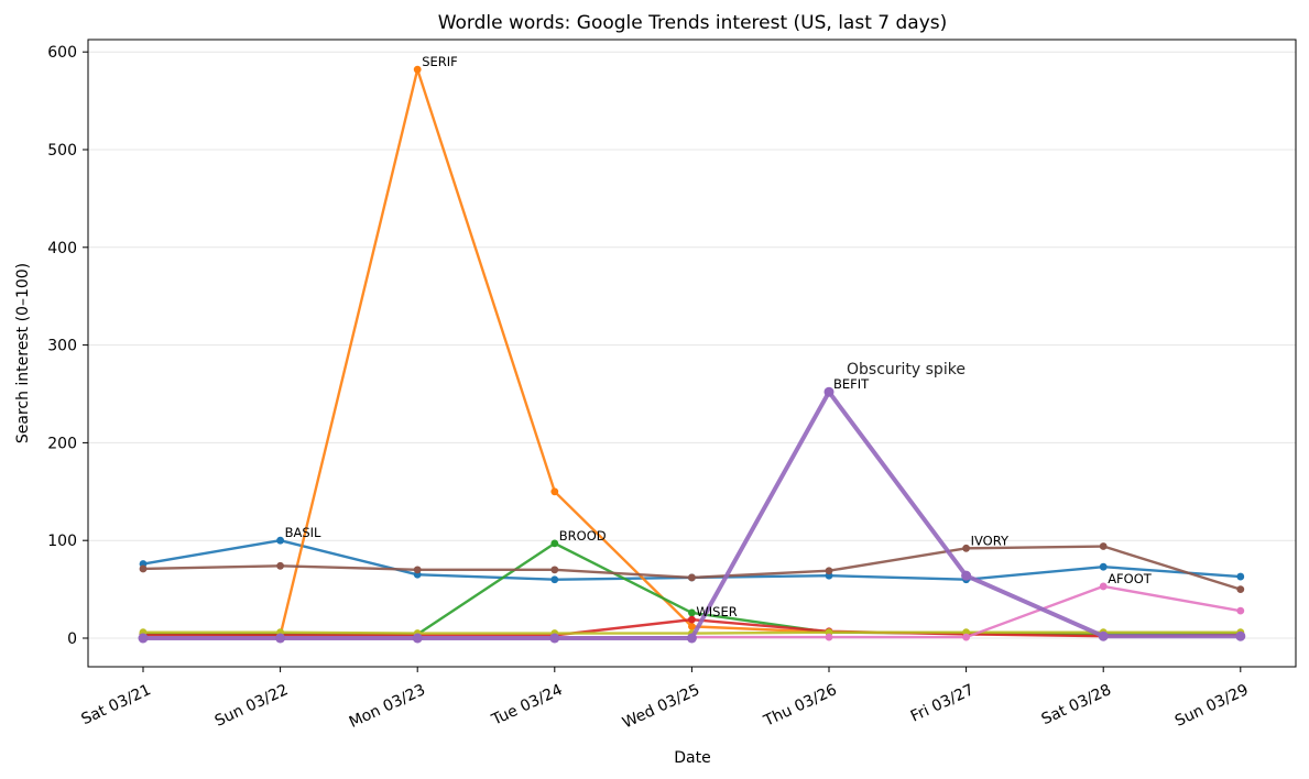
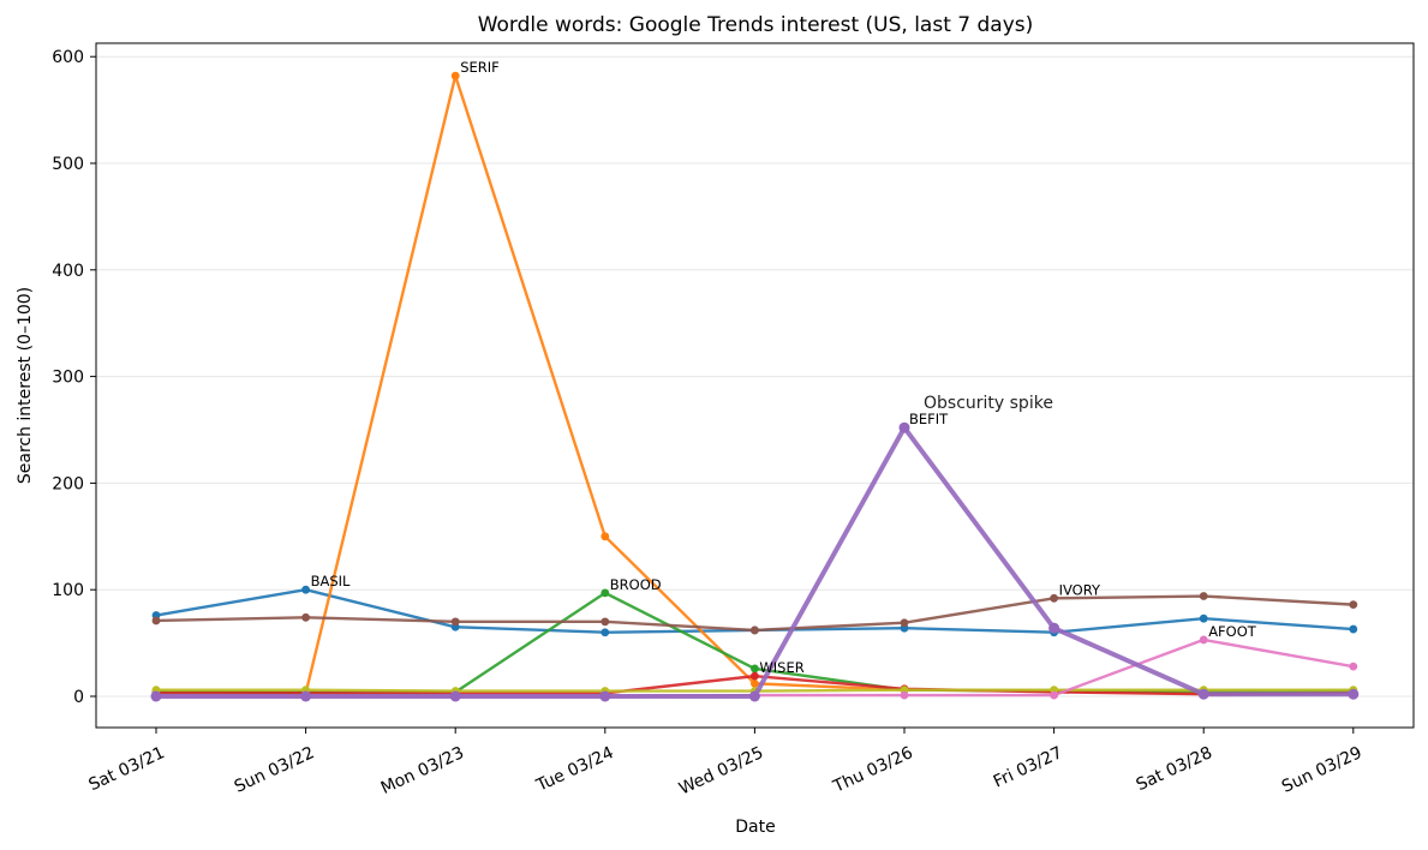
IVORY/Sun 03/29: 50 -> 90
